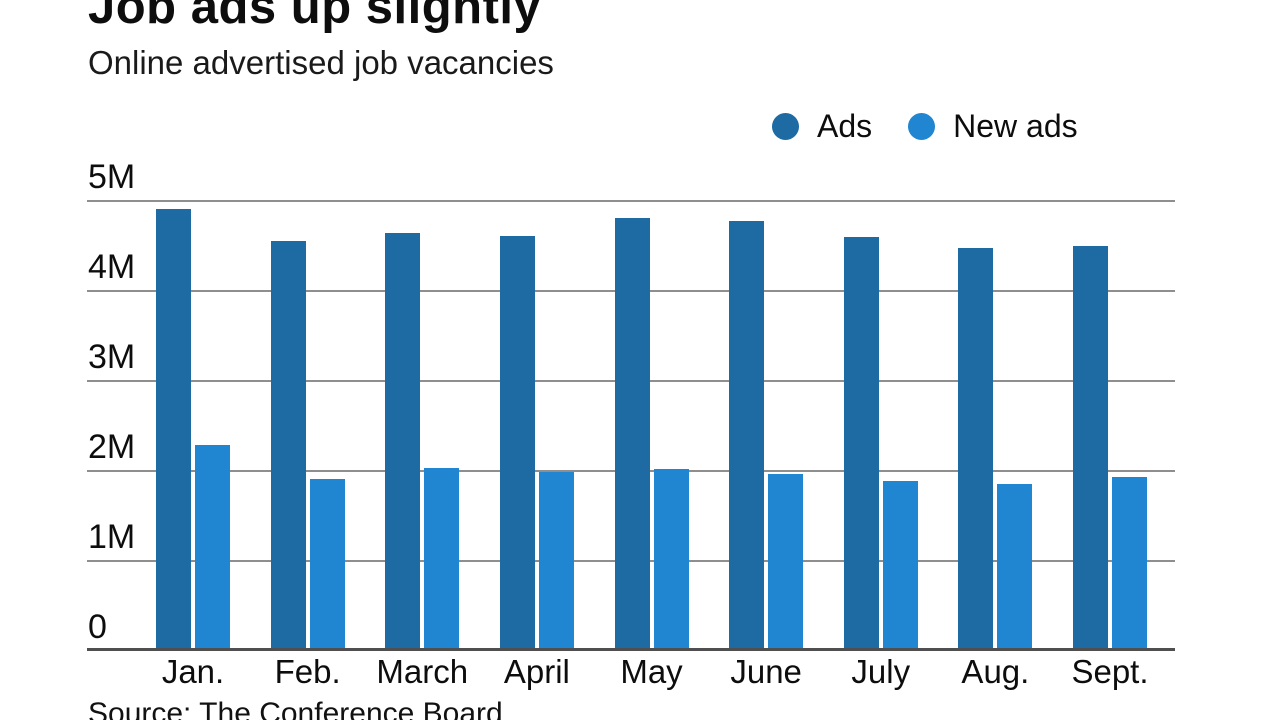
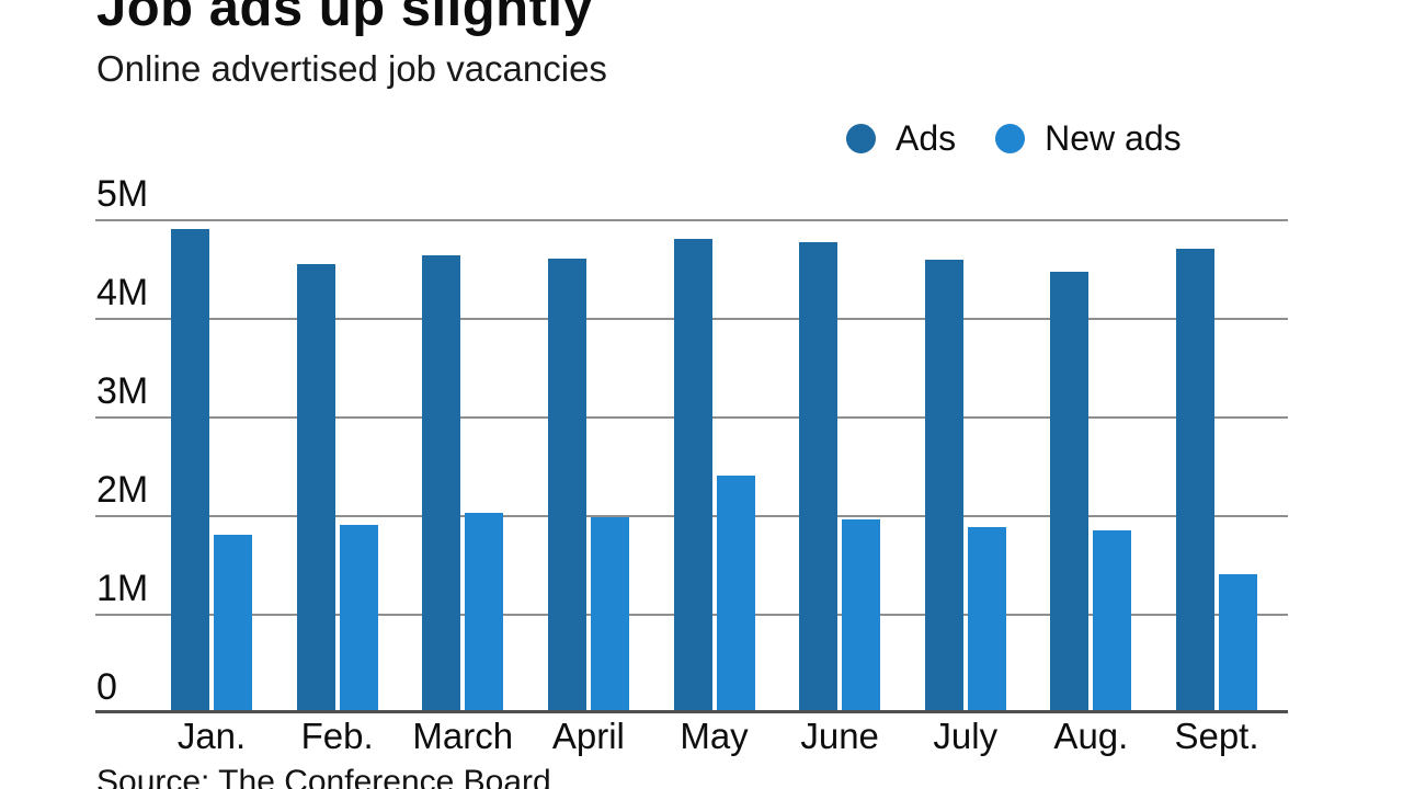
New ads/Jan.: 2.3M -> 1.8M
New ads/May: 2.0M -> 2.4M
Ads/Sept.: 4.5M -> 4.7M
New ads/Sept.: 1.9M -> 1.4M
